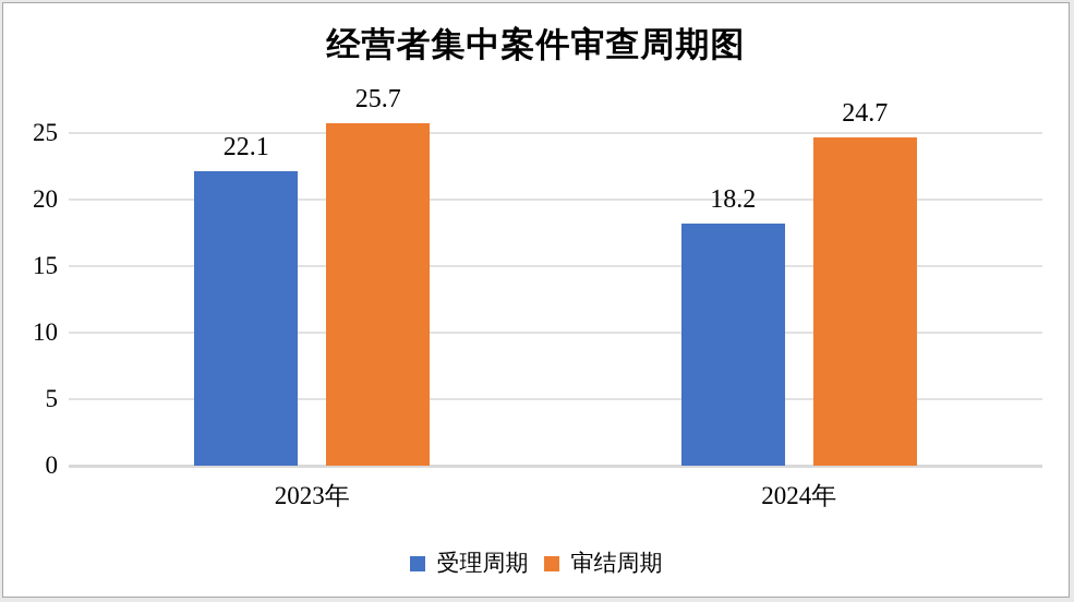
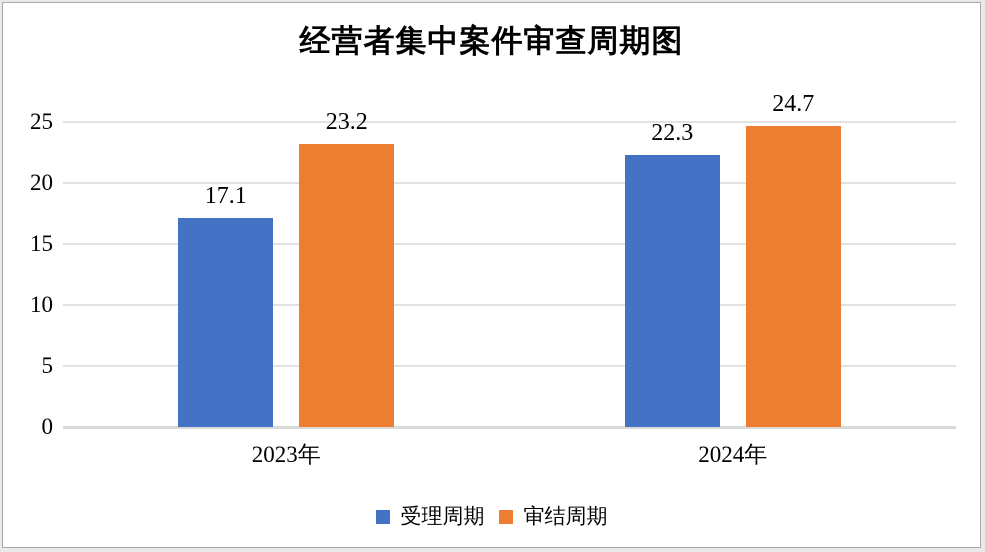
受理周期/2023年: 22.1 -> 17.1
审结周期/2023年: 25.7 -> 23.2
受理周期/2024年: 18.2 -> 22.3
